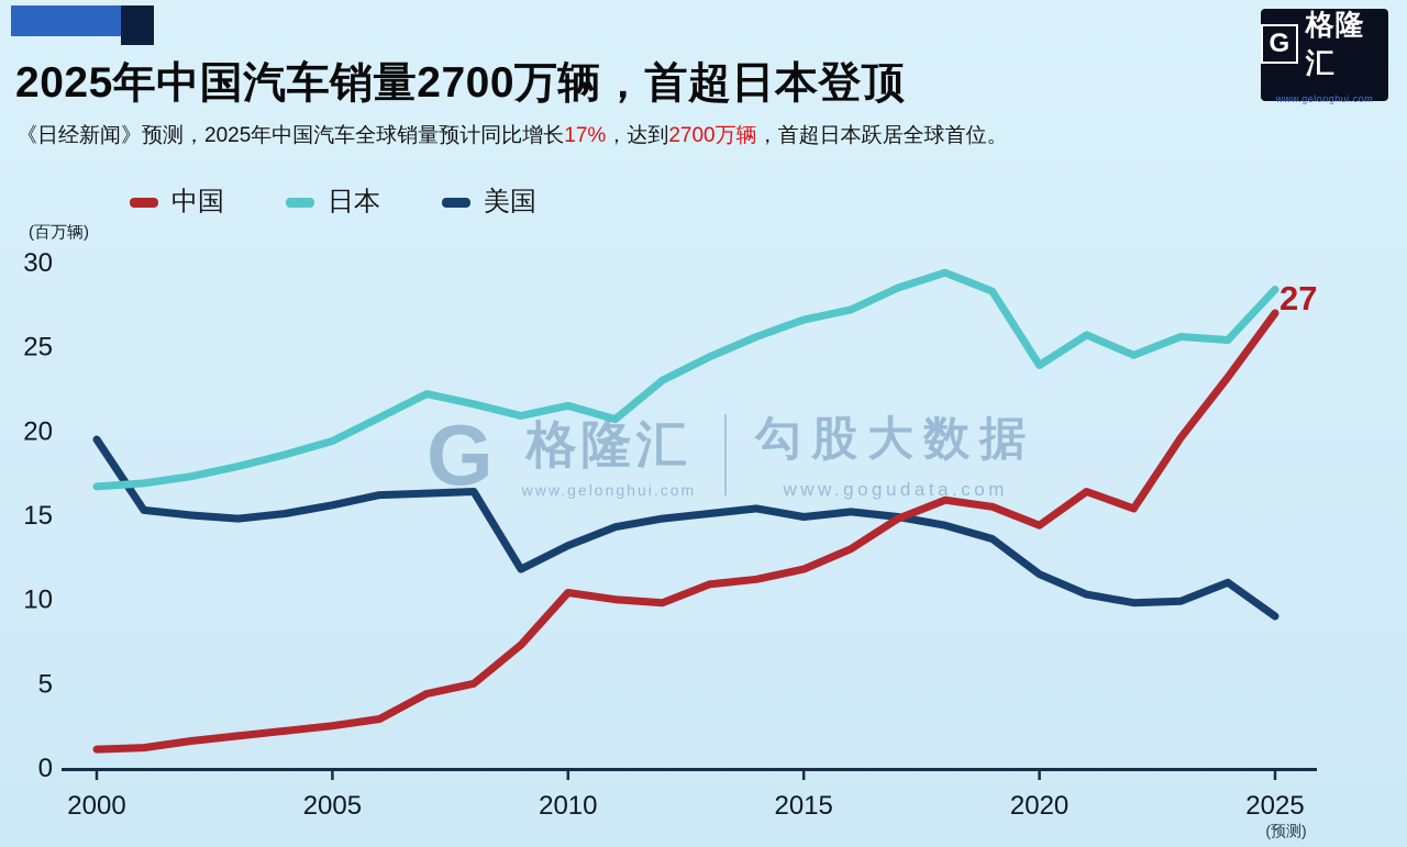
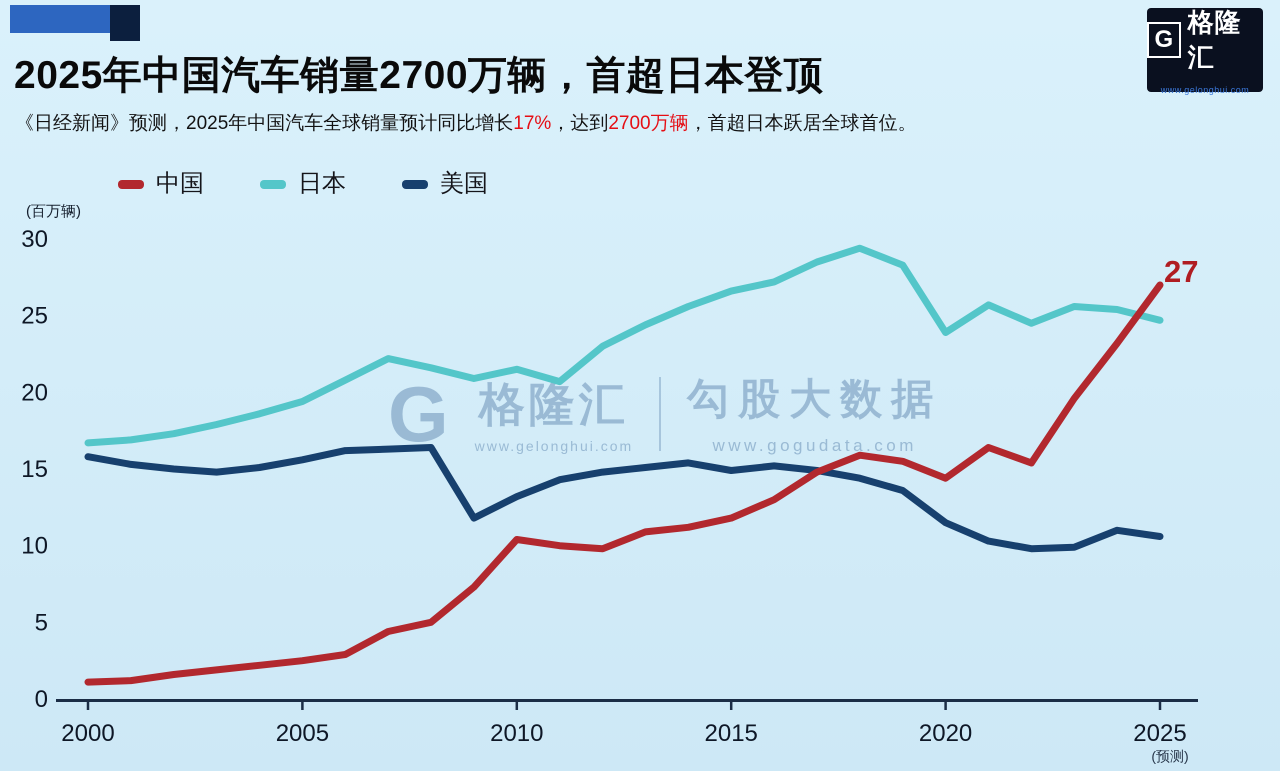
美国/2000: 19.5 -> 15.8
日本/2025: 28.4 -> 24.7
美国/2025: 9.0 -> 10.6
